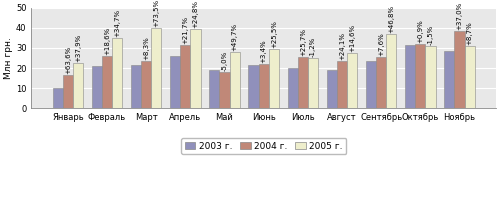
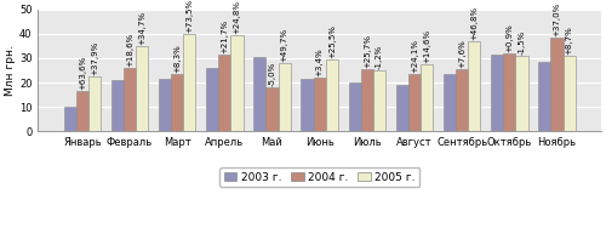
2003 г./Май: 19.0 -> 30.5
